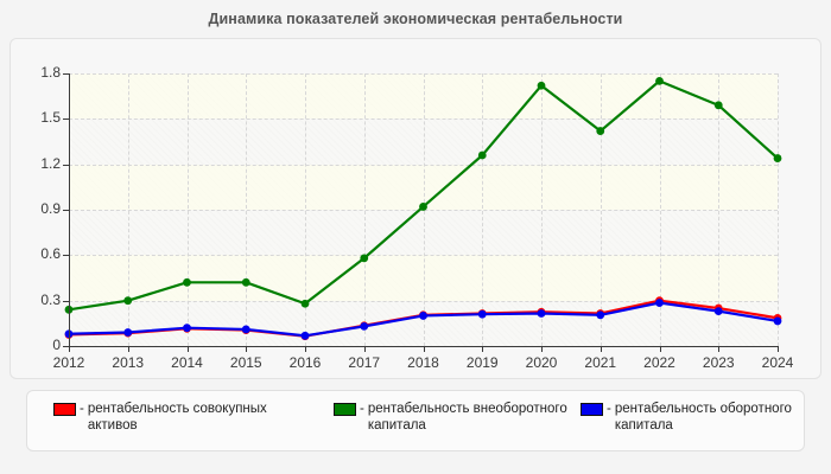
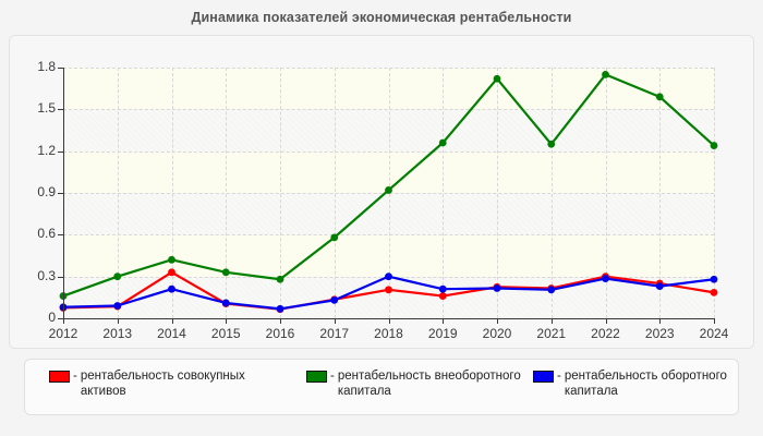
рентабельность внеоборотного капитала/2012: 0.24 -> 0.16
рентабельность совокупных активов/2014: 0.12 -> 0.33
рентабельность оборотного капитала/2014: 0.12 -> 0.21
рентабельность внеоборотного капитала/2015: 0.42 -> 0.33
рентабельность оборотного капитала/2018: 0.20 -> 0.30
рентабельность совокупных активов/2019: 0.21 -> 0.16
рентабельность внеоборотного капитала/2021: 1.42 -> 1.25
рентабельность оборотного капитала/2024: 0.17 -> 0.28
